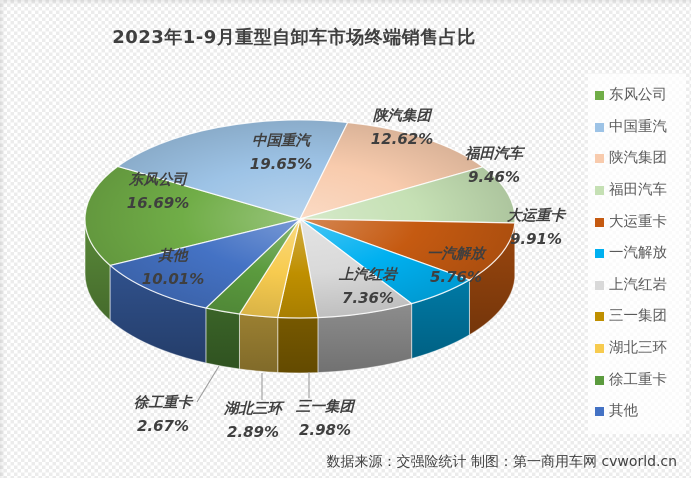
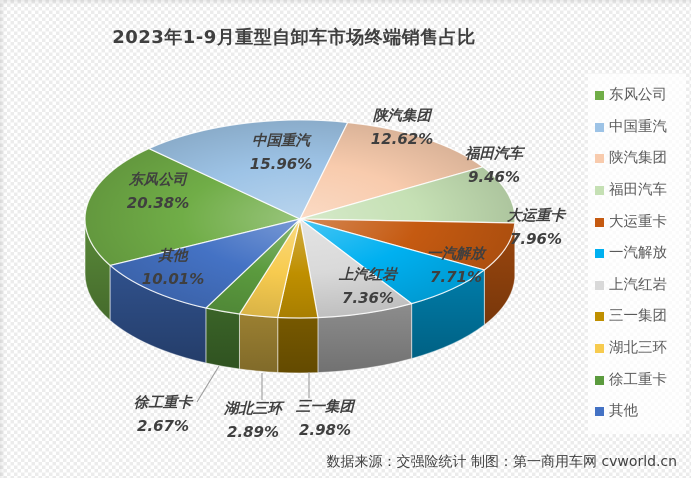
东风公司: 16.69% -> 20.38%
中国重汽: 19.65% -> 15.96%
大运重卡: 9.91% -> 7.96%
一汽解放: 5.76% -> 7.71%
